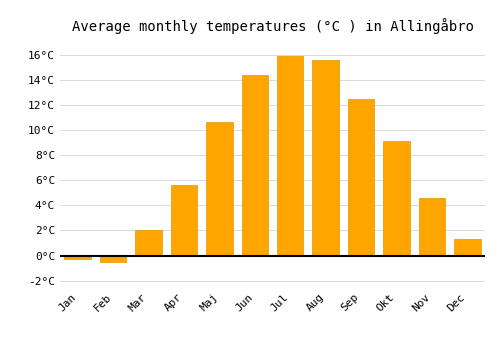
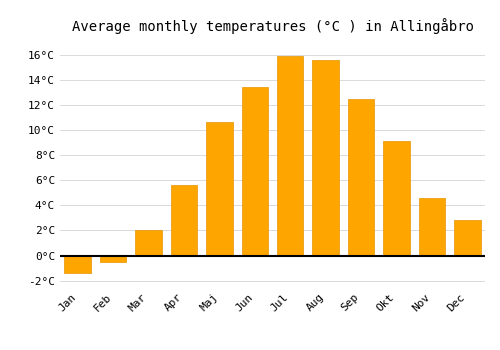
Jan: -0.3°C -> -1.4°C
Jun: 14.4°C -> 13.4°C
Dec: 1.3°C -> 2.8°C
